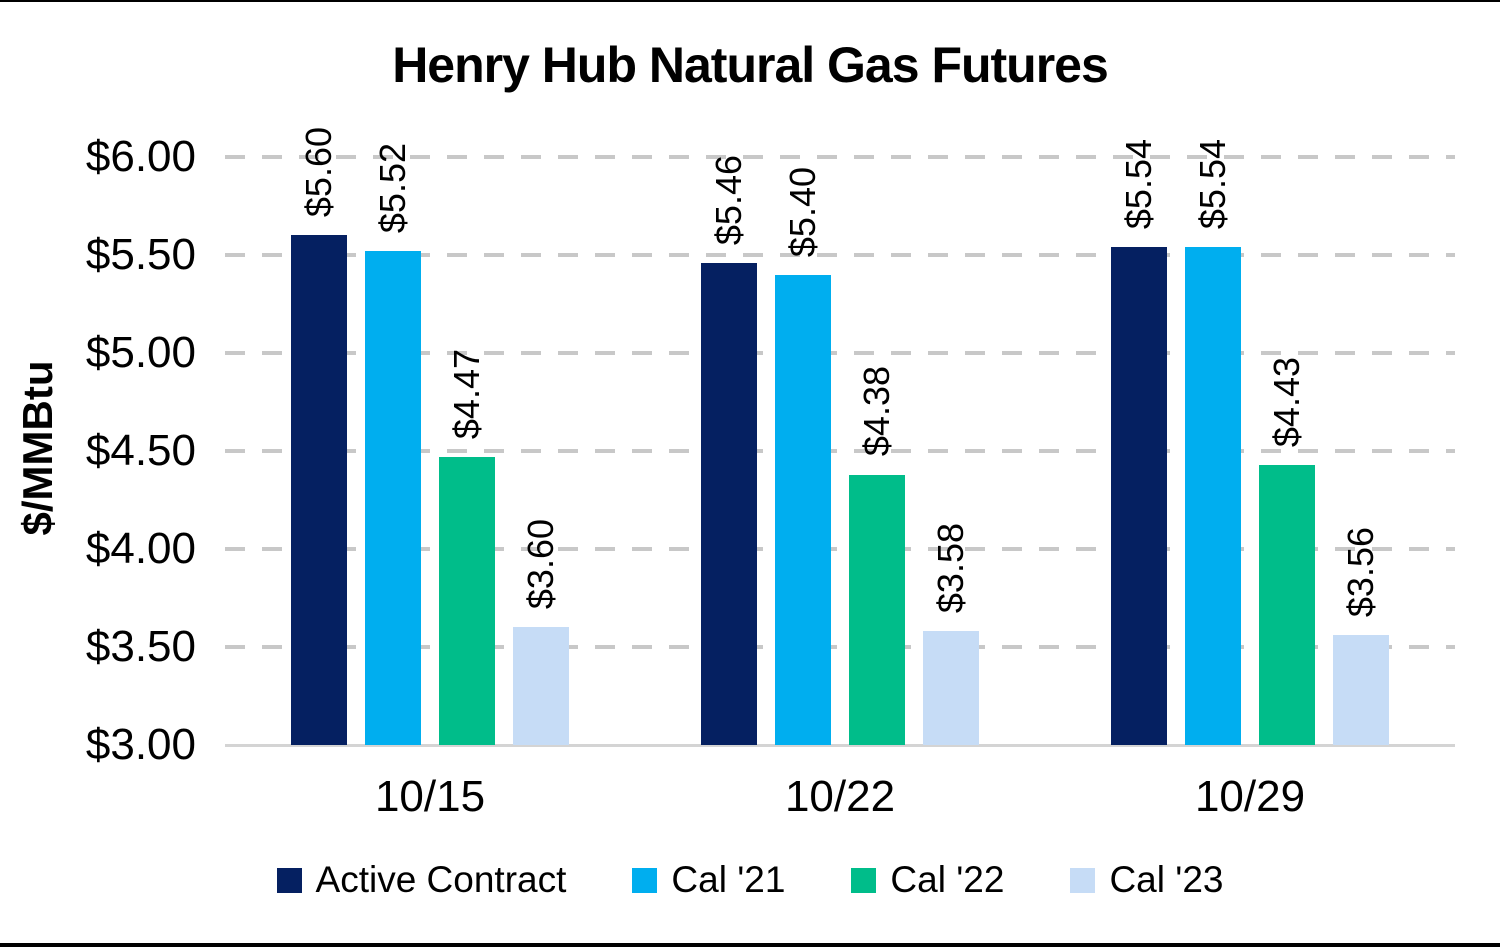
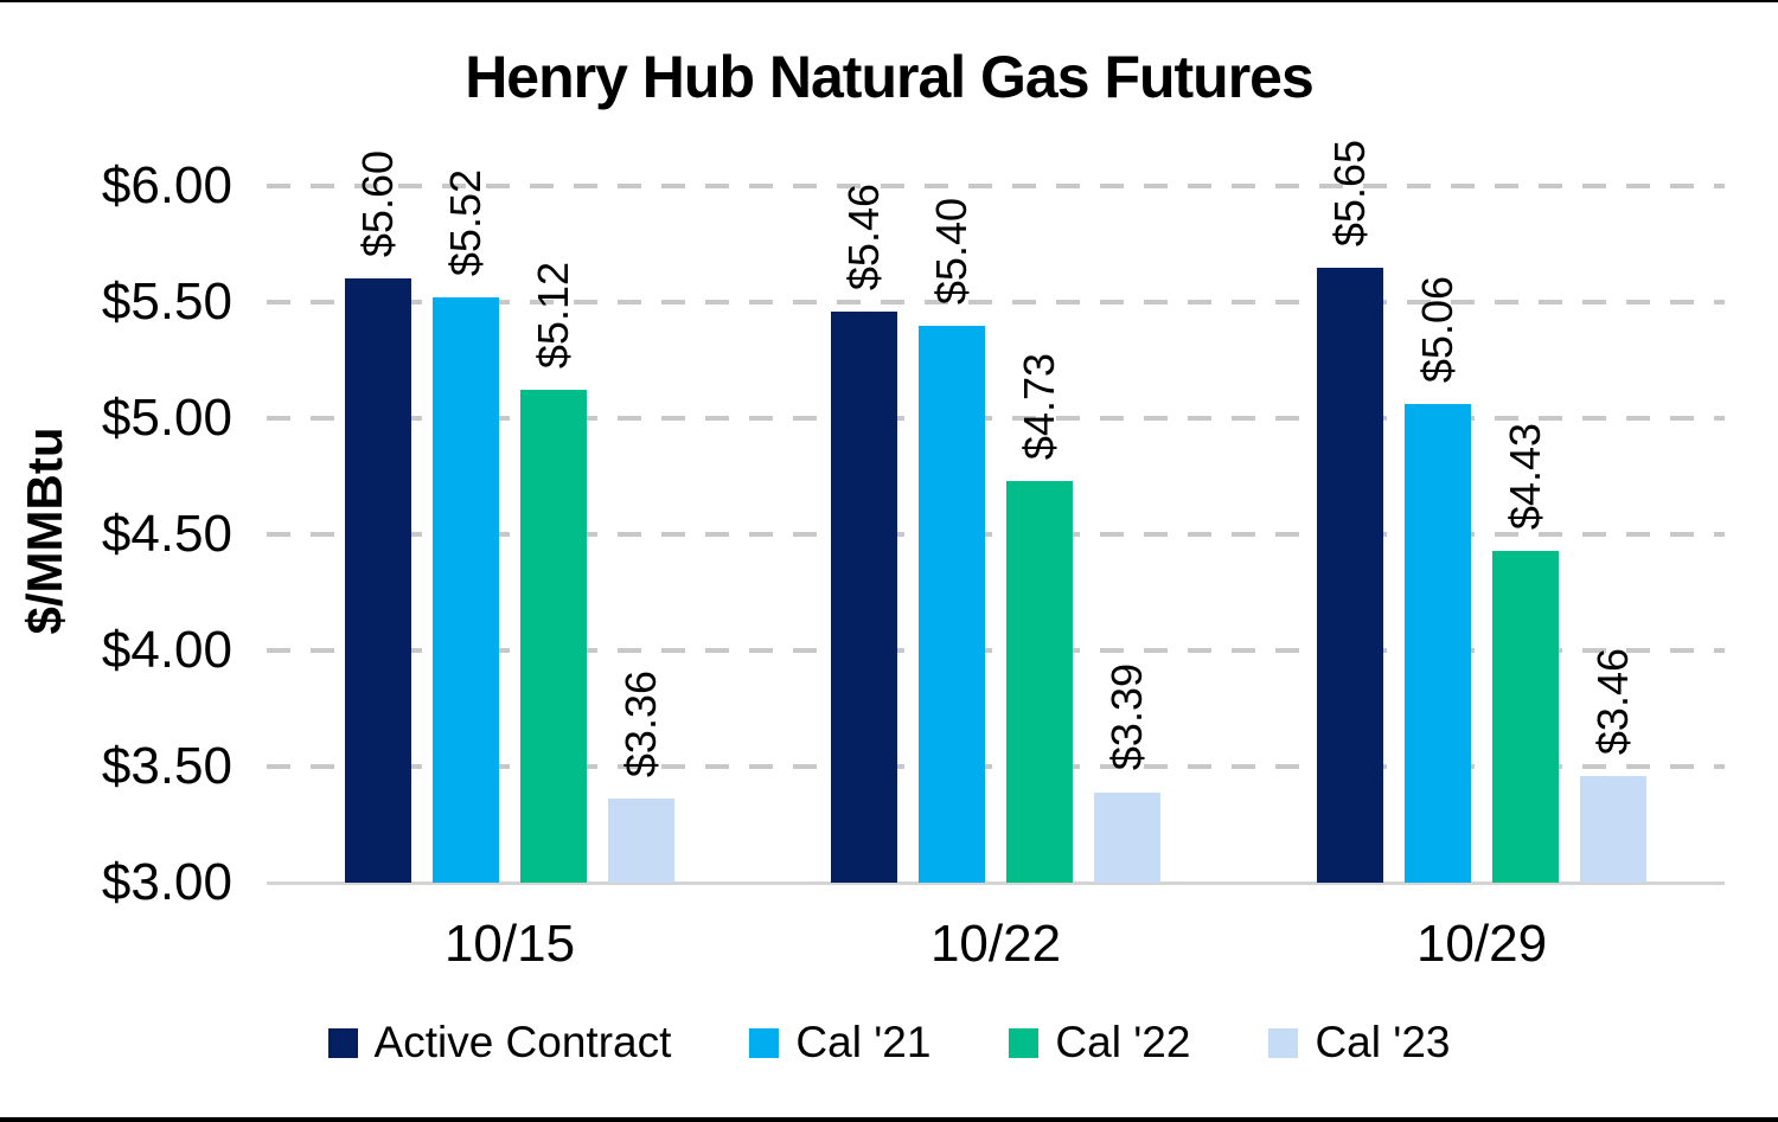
Cal '22/10/15: $4.47 -> $5.12
Cal '23/10/15: $3.60 -> $3.36
Cal '22/10/22: $4.38 -> $4.73
Cal '23/10/22: $3.58 -> $3.39
Active Contract/10/29: $5.54 -> $5.65
Cal '21/10/29: $5.54 -> $5.06
Cal '23/10/29: $3.56 -> $3.46
